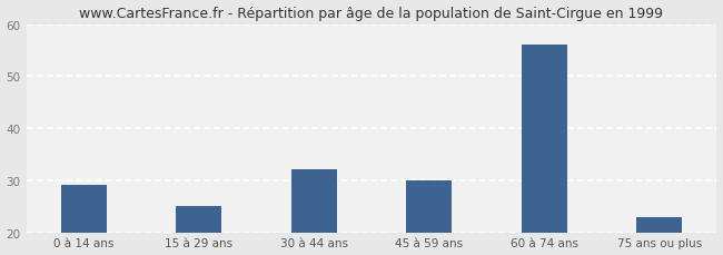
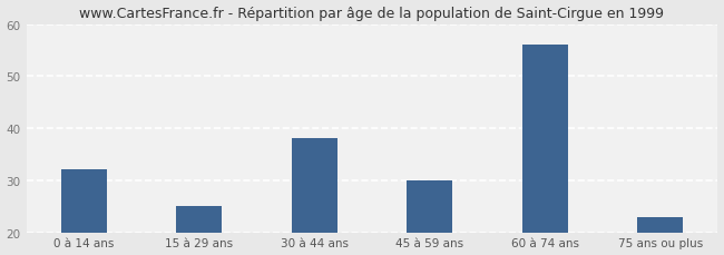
0 à 14 ans: 29 -> 32
30 à 44 ans: 32 -> 38
